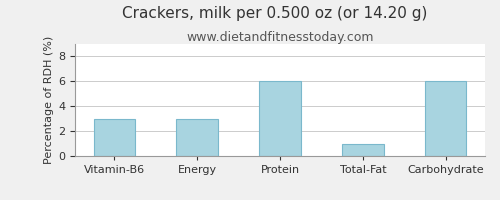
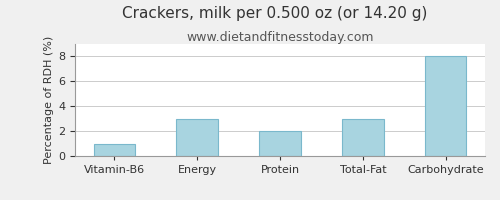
Vitamin-B6: 3 -> 1
Protein: 6 -> 2
Total-Fat: 1 -> 3
Carbohydrate: 6 -> 8
